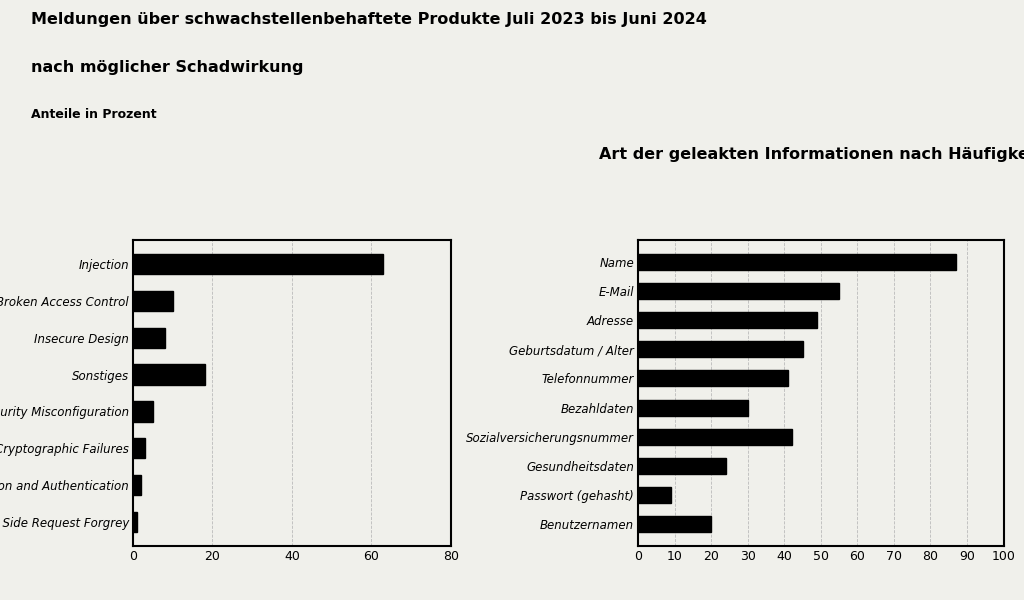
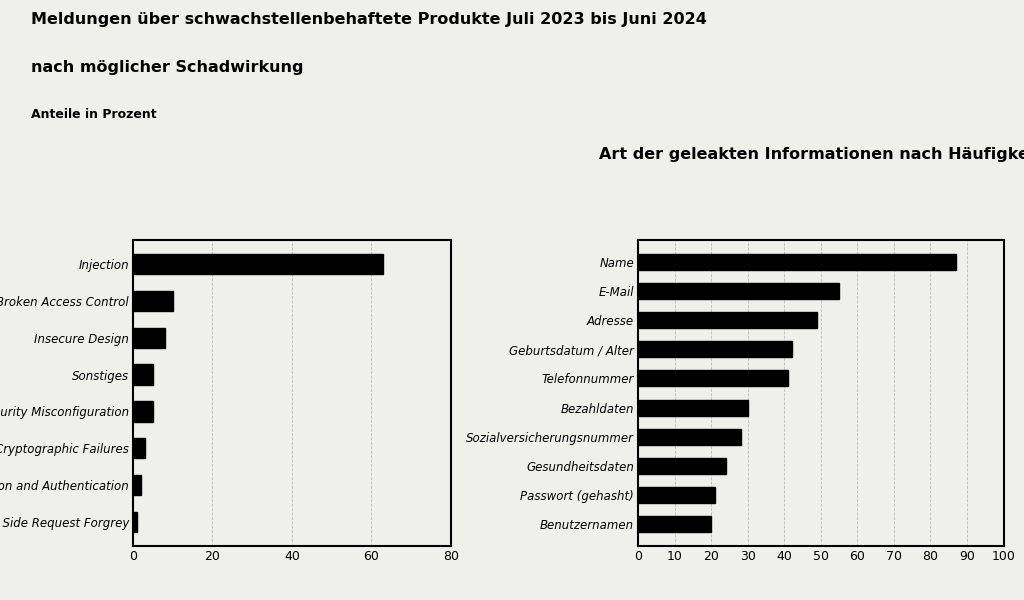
Sonstiges: 18 -> 5
Geburtsdatum / Alter: 45 -> 42
Sozialversicherungsnummer: 42 -> 28
Passwort (gehasht): 9 -> 21
